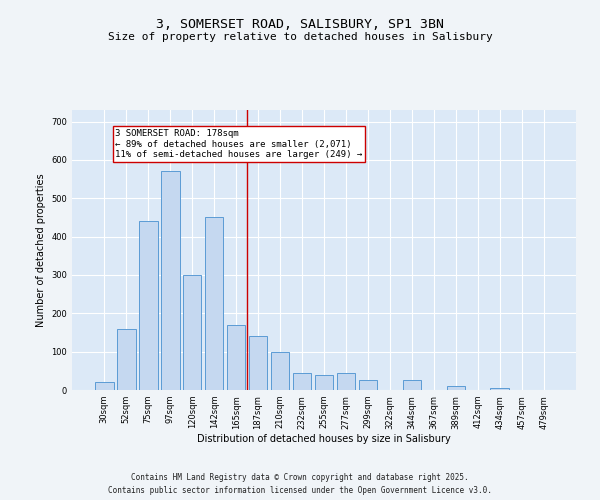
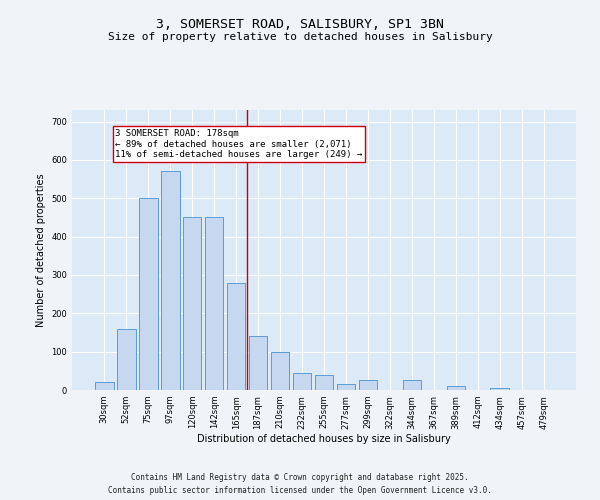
75sqm: 440 -> 500
120sqm: 300 -> 450
165sqm: 170 -> 280
277sqm: 45 -> 15
